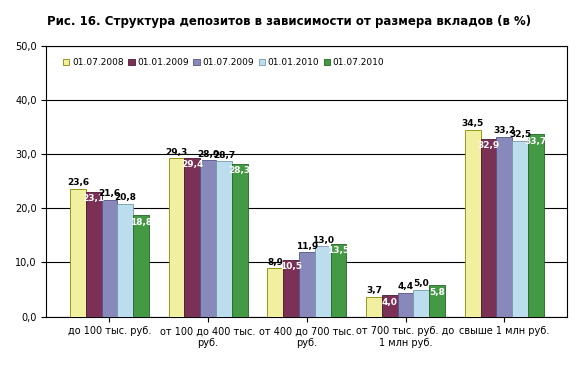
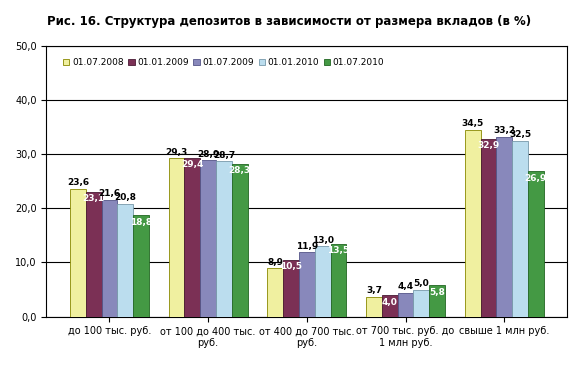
01.07.2010/свыше 1 млн руб.: 33,7 -> 26,9
